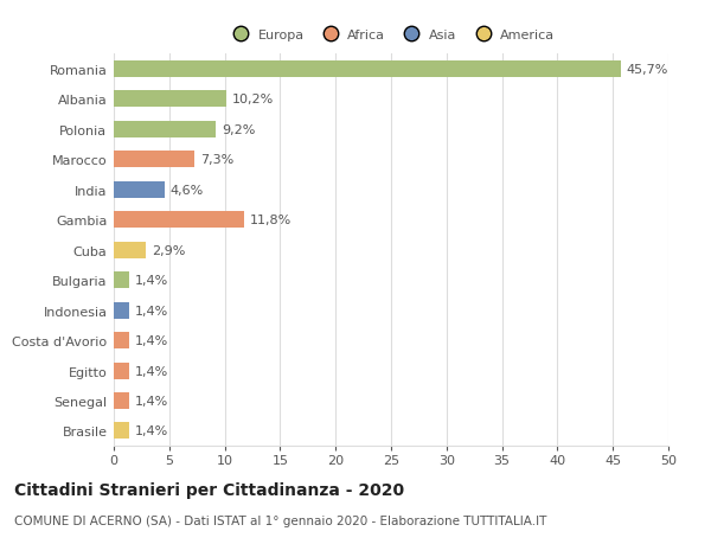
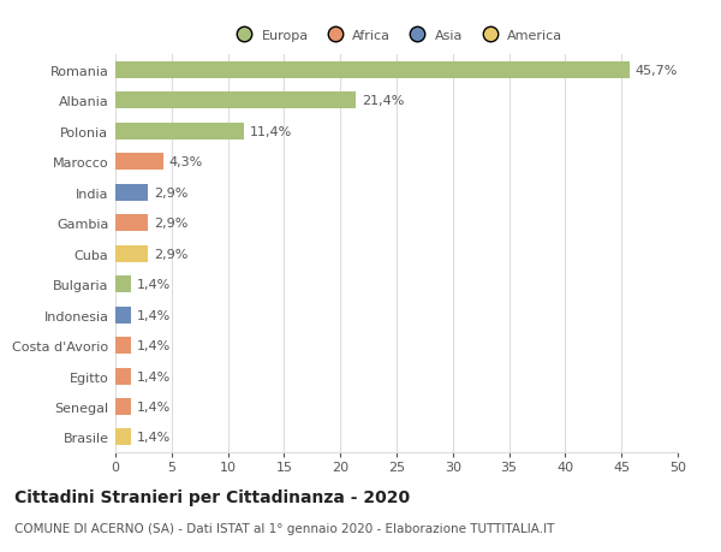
Albania: 10,2% -> 21,4%
Polonia: 9,2% -> 11,4%
Marocco: 7,3% -> 4,3%
India: 4,6% -> 2,9%
Gambia: 11,8% -> 2,9%
